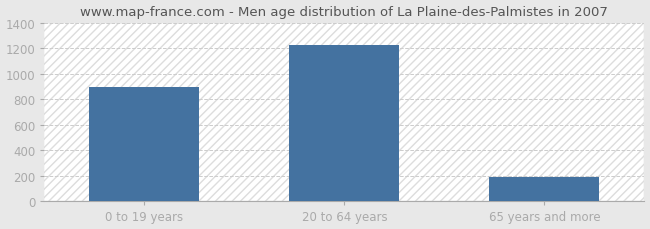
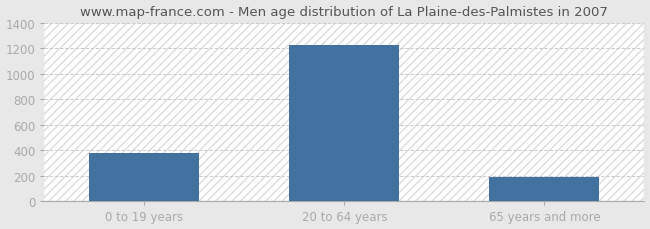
0 to 19 years: 900 -> 380
